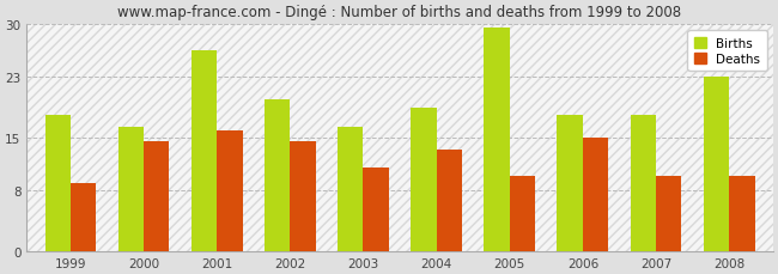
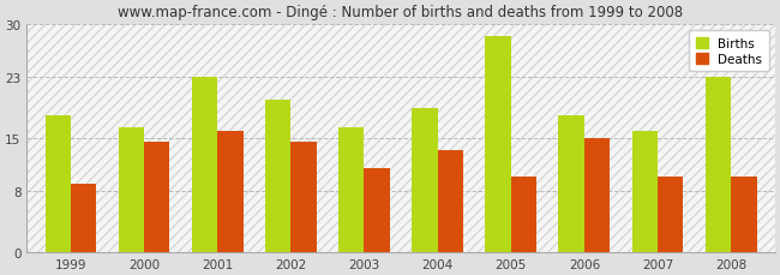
Births/2001: 26.5 -> 23.0
Births/2005: 29.5 -> 28.4
Births/2007: 18.0 -> 16.0
